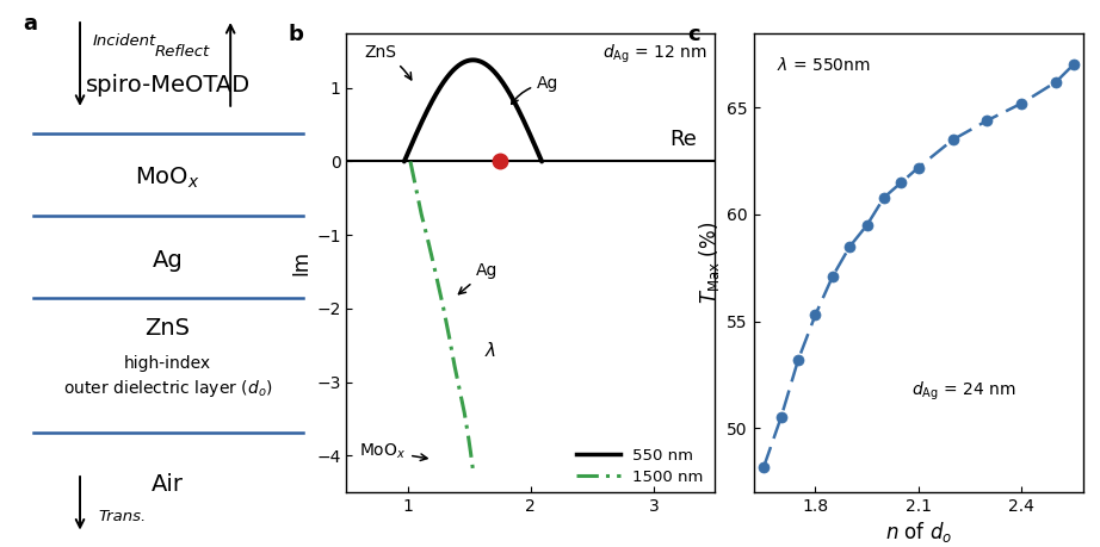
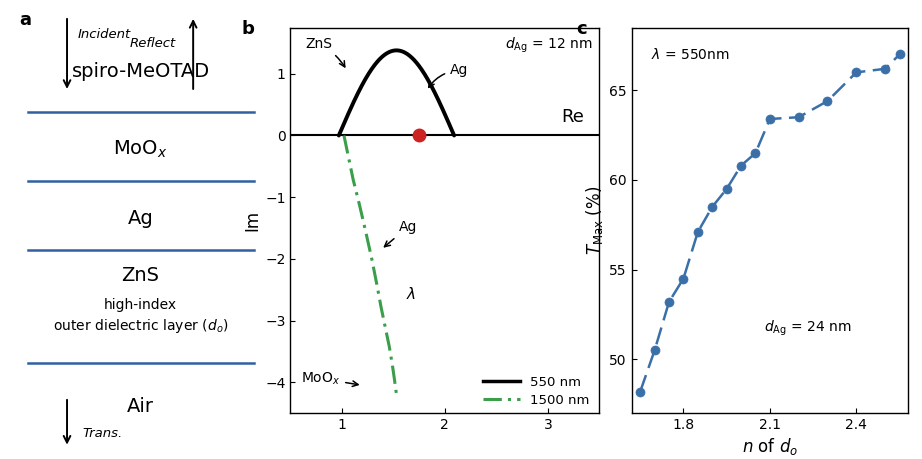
1.8: 55.3 -> 54.5
2.1: 62.2 -> 63.4
2.4: 65.2 -> 66.0
